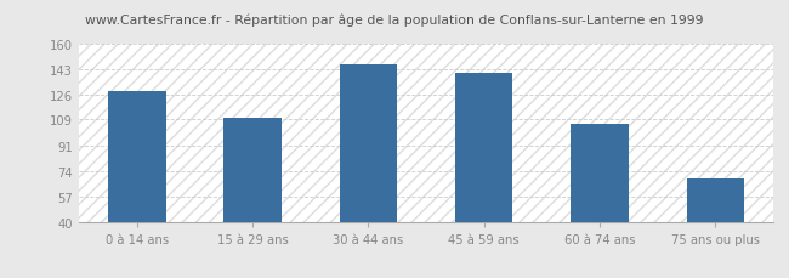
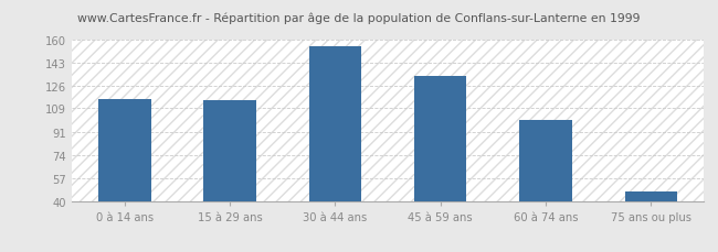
0 à 14 ans: 128 -> 116
15 à 29 ans: 110 -> 115
30 à 44 ans: 146 -> 155
45 à 59 ans: 140 -> 133
60 à 74 ans: 106 -> 100
75 ans ou plus: 69 -> 47
